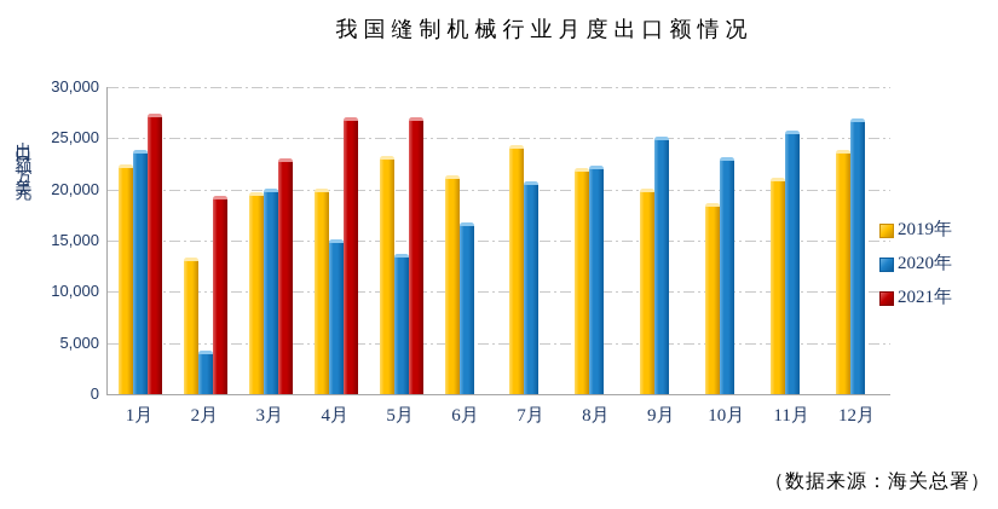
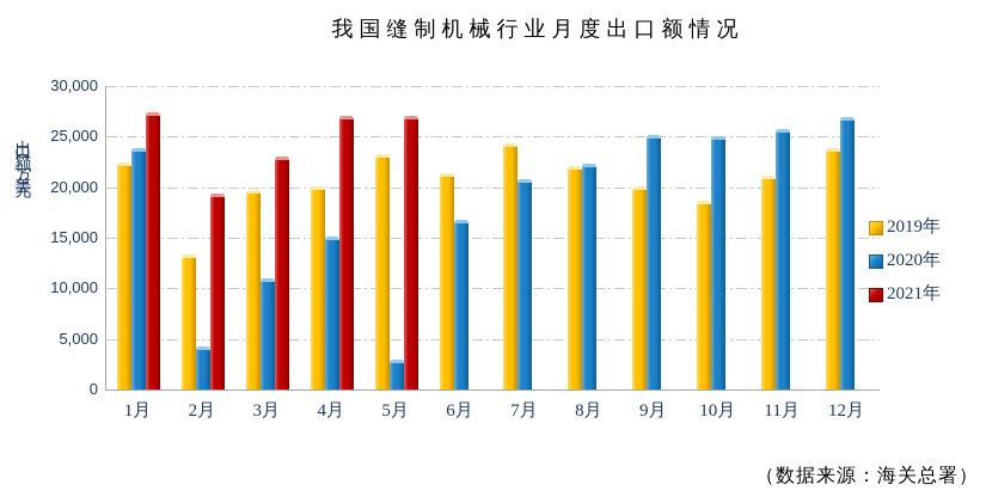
2020年/3月: 20000 -> 11000
2020年/5月: 14000 -> 3000
2020年/10月: 23000 -> 25000
